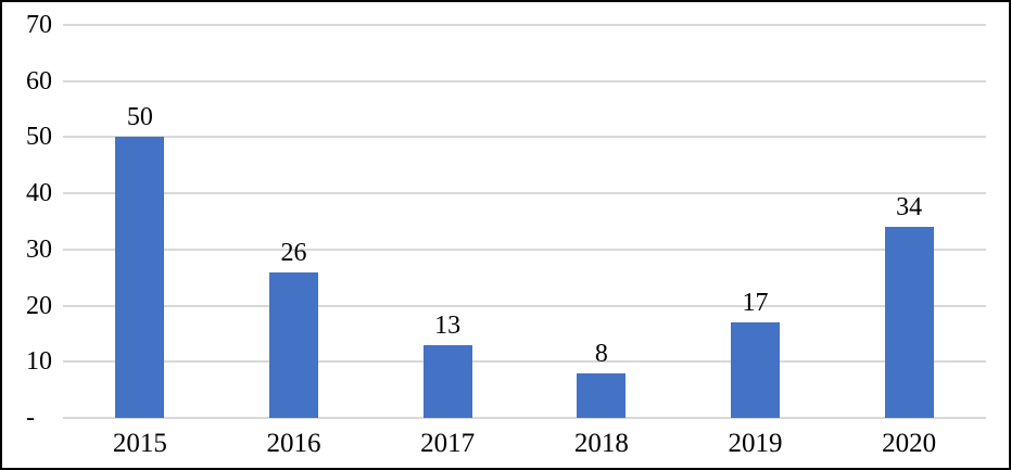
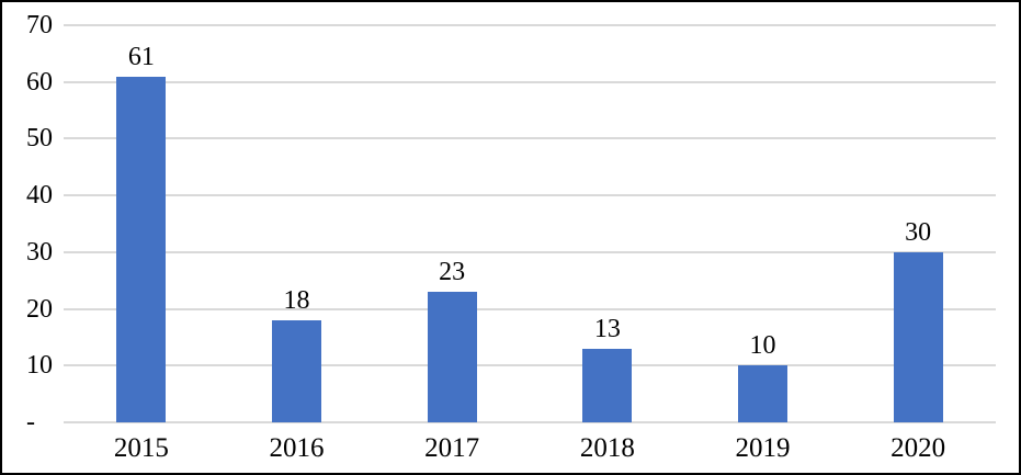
2015: 50 -> 61
2016: 26 -> 18
2017: 13 -> 23
2018: 8 -> 13
2019: 17 -> 10
2020: 34 -> 30
